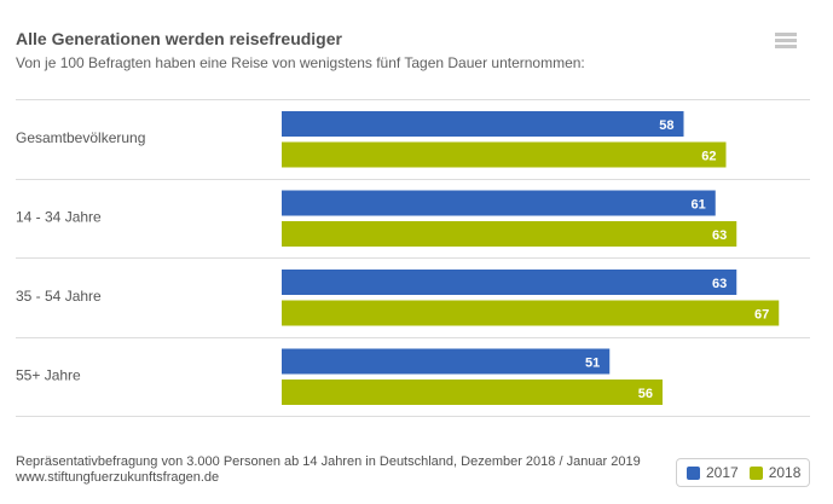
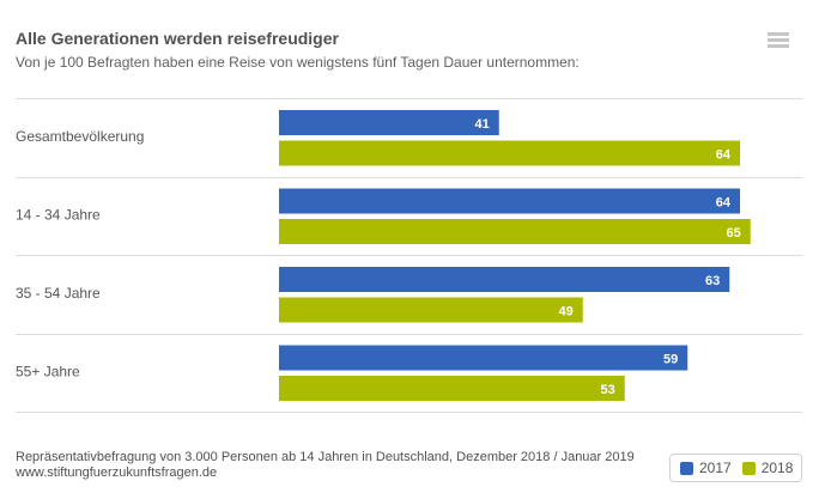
2017/Gesamtbevölkerung: 58 -> 41
2018/Gesamtbevölkerung: 62 -> 64
2017/14 - 34 Jahre: 61 -> 64
2018/14 - 34 Jahre: 63 -> 65
2018/35 - 54 Jahre: 67 -> 49
2017/55+ Jahre: 51 -> 59
2018/55+ Jahre: 56 -> 53
